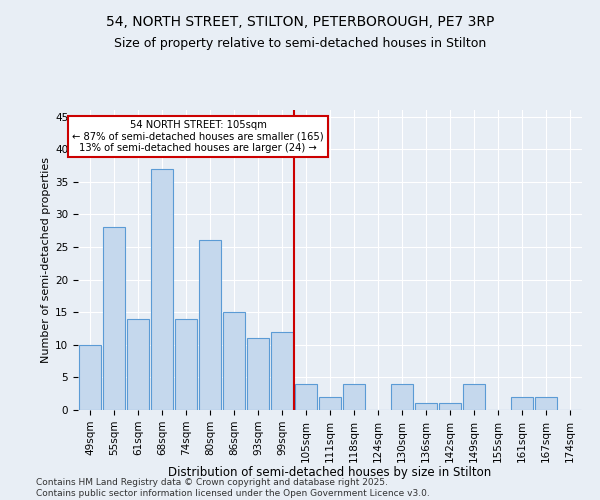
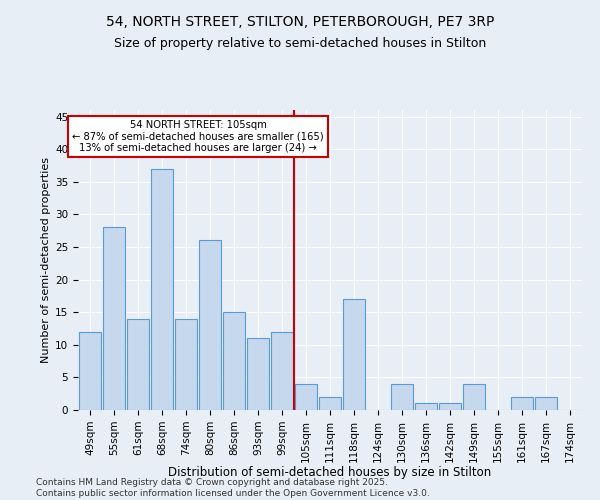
49sqm: 10 -> 12
118sqm: 4 -> 17
